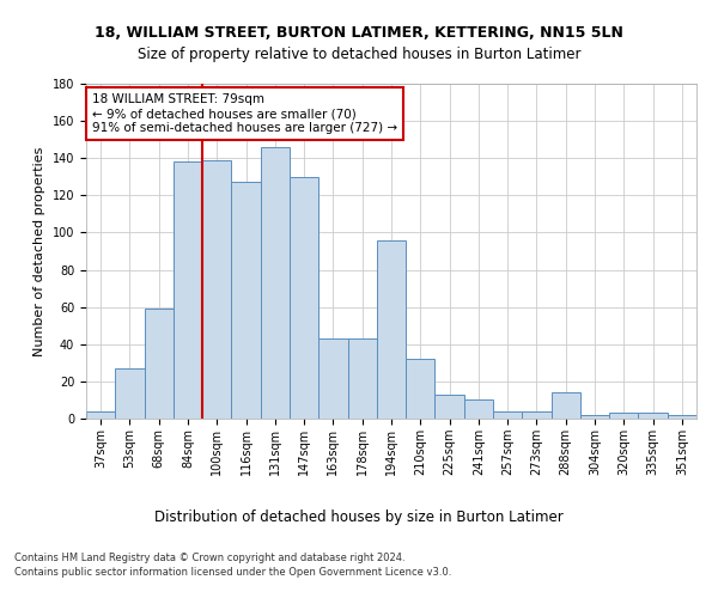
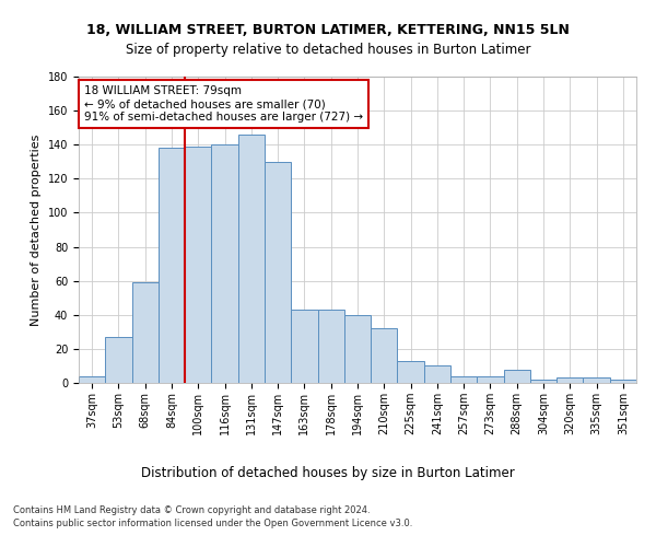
116sqm: 127 -> 140
194sqm: 96 -> 40
288sqm: 14 -> 8
